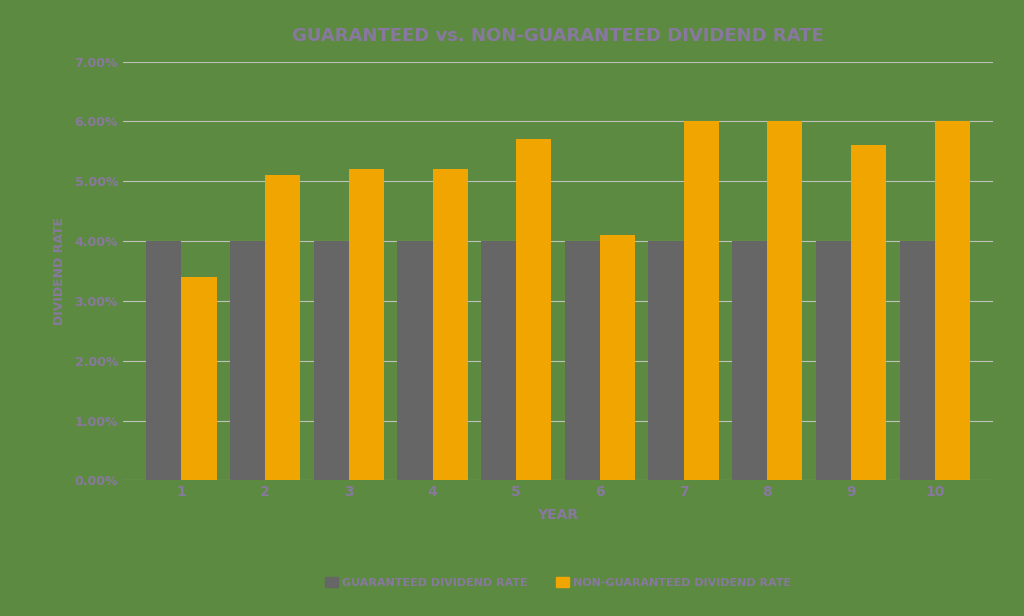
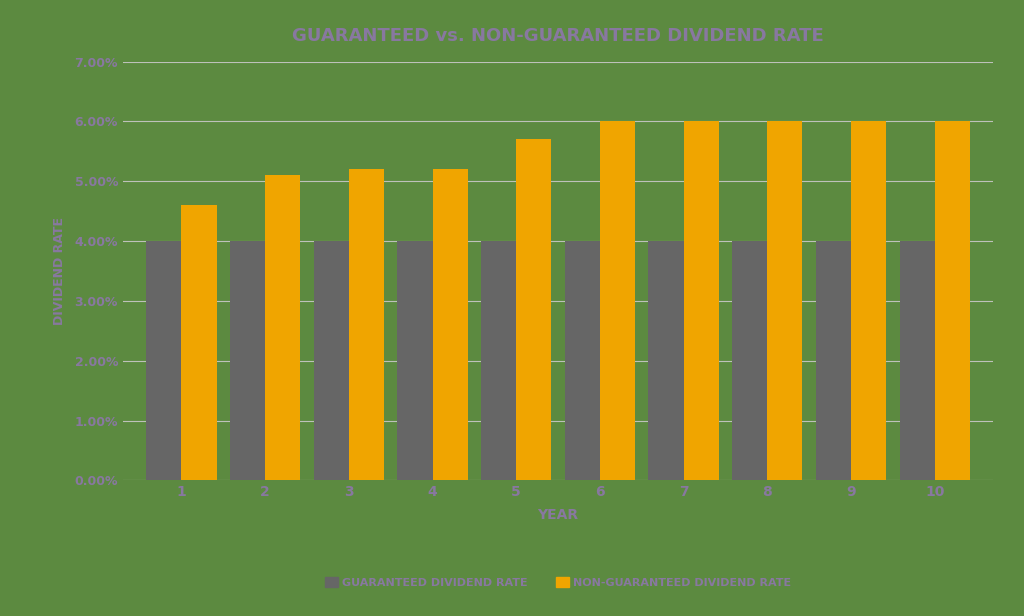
NON-GUARANTEED DIVIDEND RATE/1: 3.4% -> 4.6%
NON-GUARANTEED DIVIDEND RATE/6: 4.1% -> 6.0%
NON-GUARANTEED DIVIDEND RATE/9: 5.6% -> 6.0%
